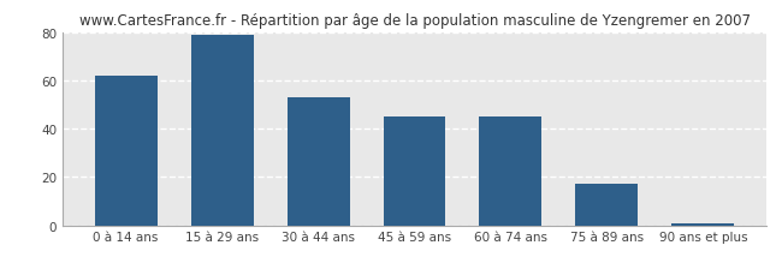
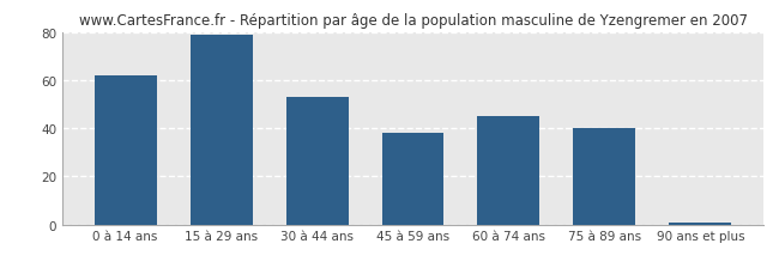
45 à 59 ans: 45 -> 38
75 à 89 ans: 17 -> 40
